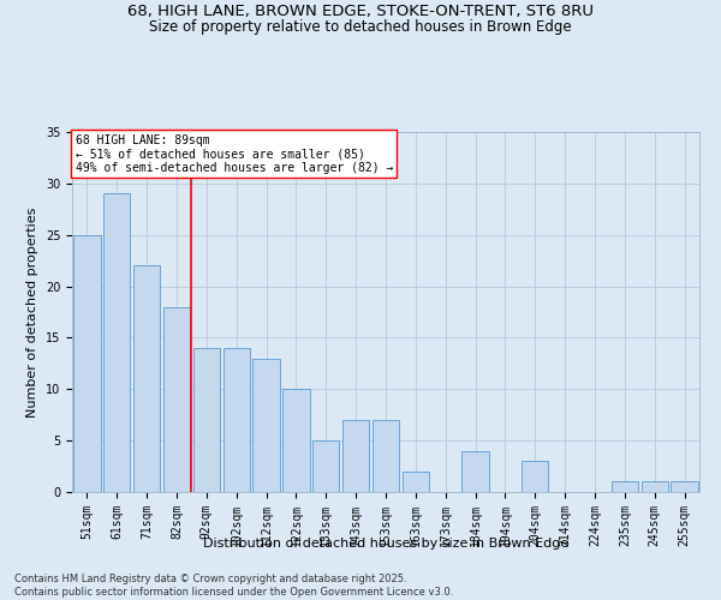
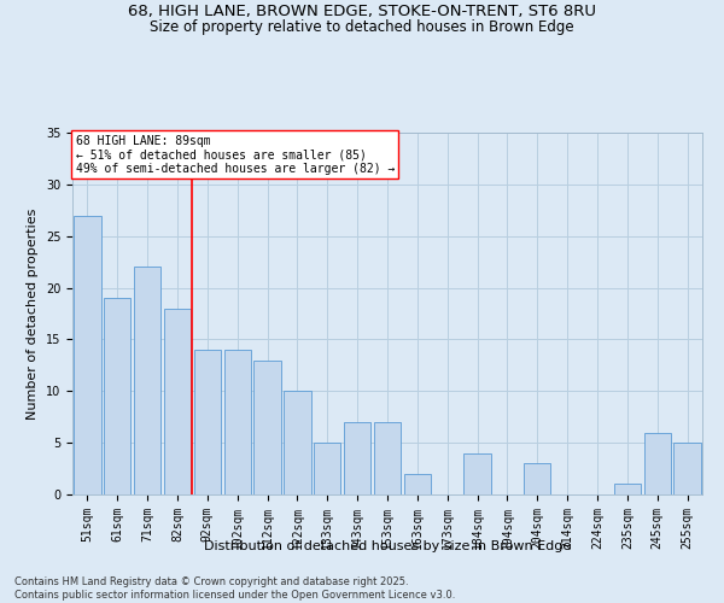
51sqm: 25 -> 27
61sqm: 29 -> 19
245sqm: 1 -> 6
255sqm: 1 -> 5
